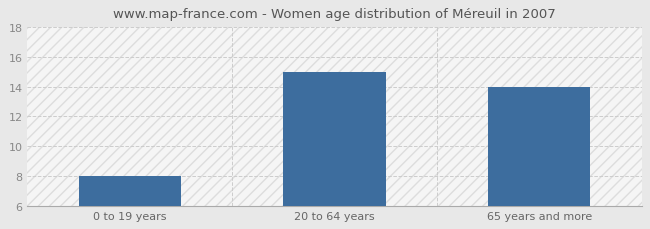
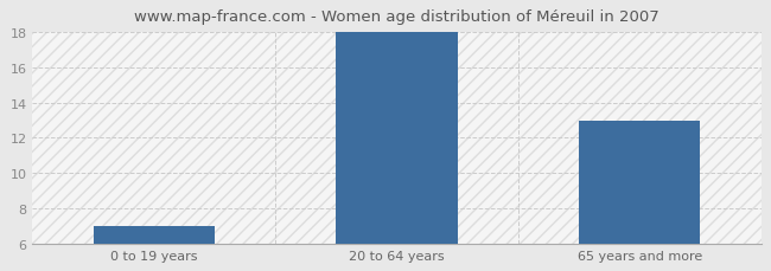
0 to 19 years: 8 -> 7
20 to 64 years: 15 -> 18
65 years and more: 14 -> 13
